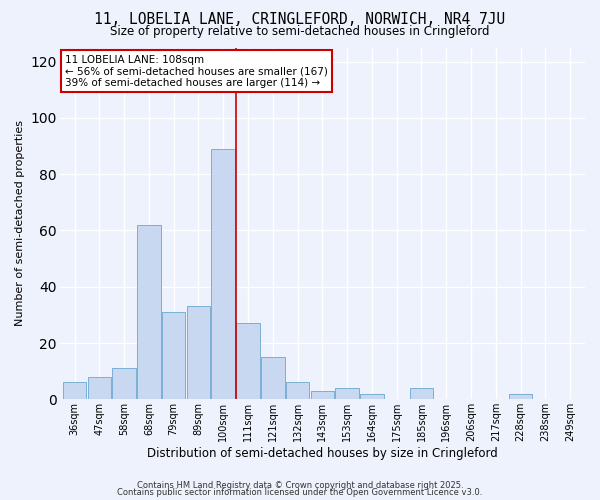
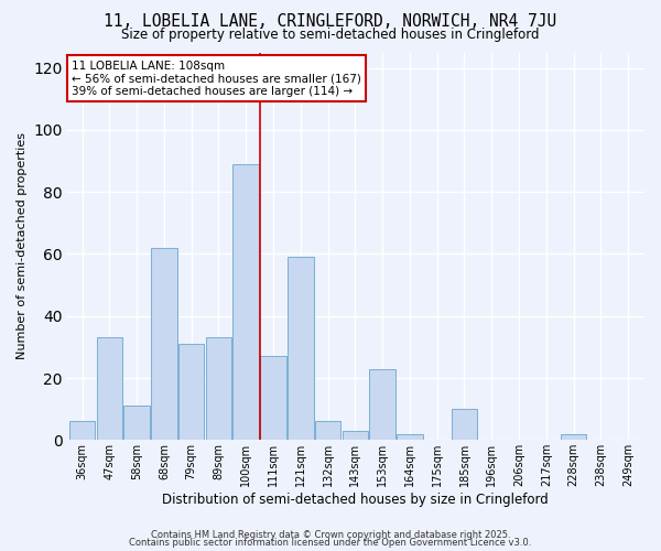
47sqm: 8 -> 33
121sqm: 15 -> 59
153sqm: 4 -> 23
185sqm: 4 -> 10
